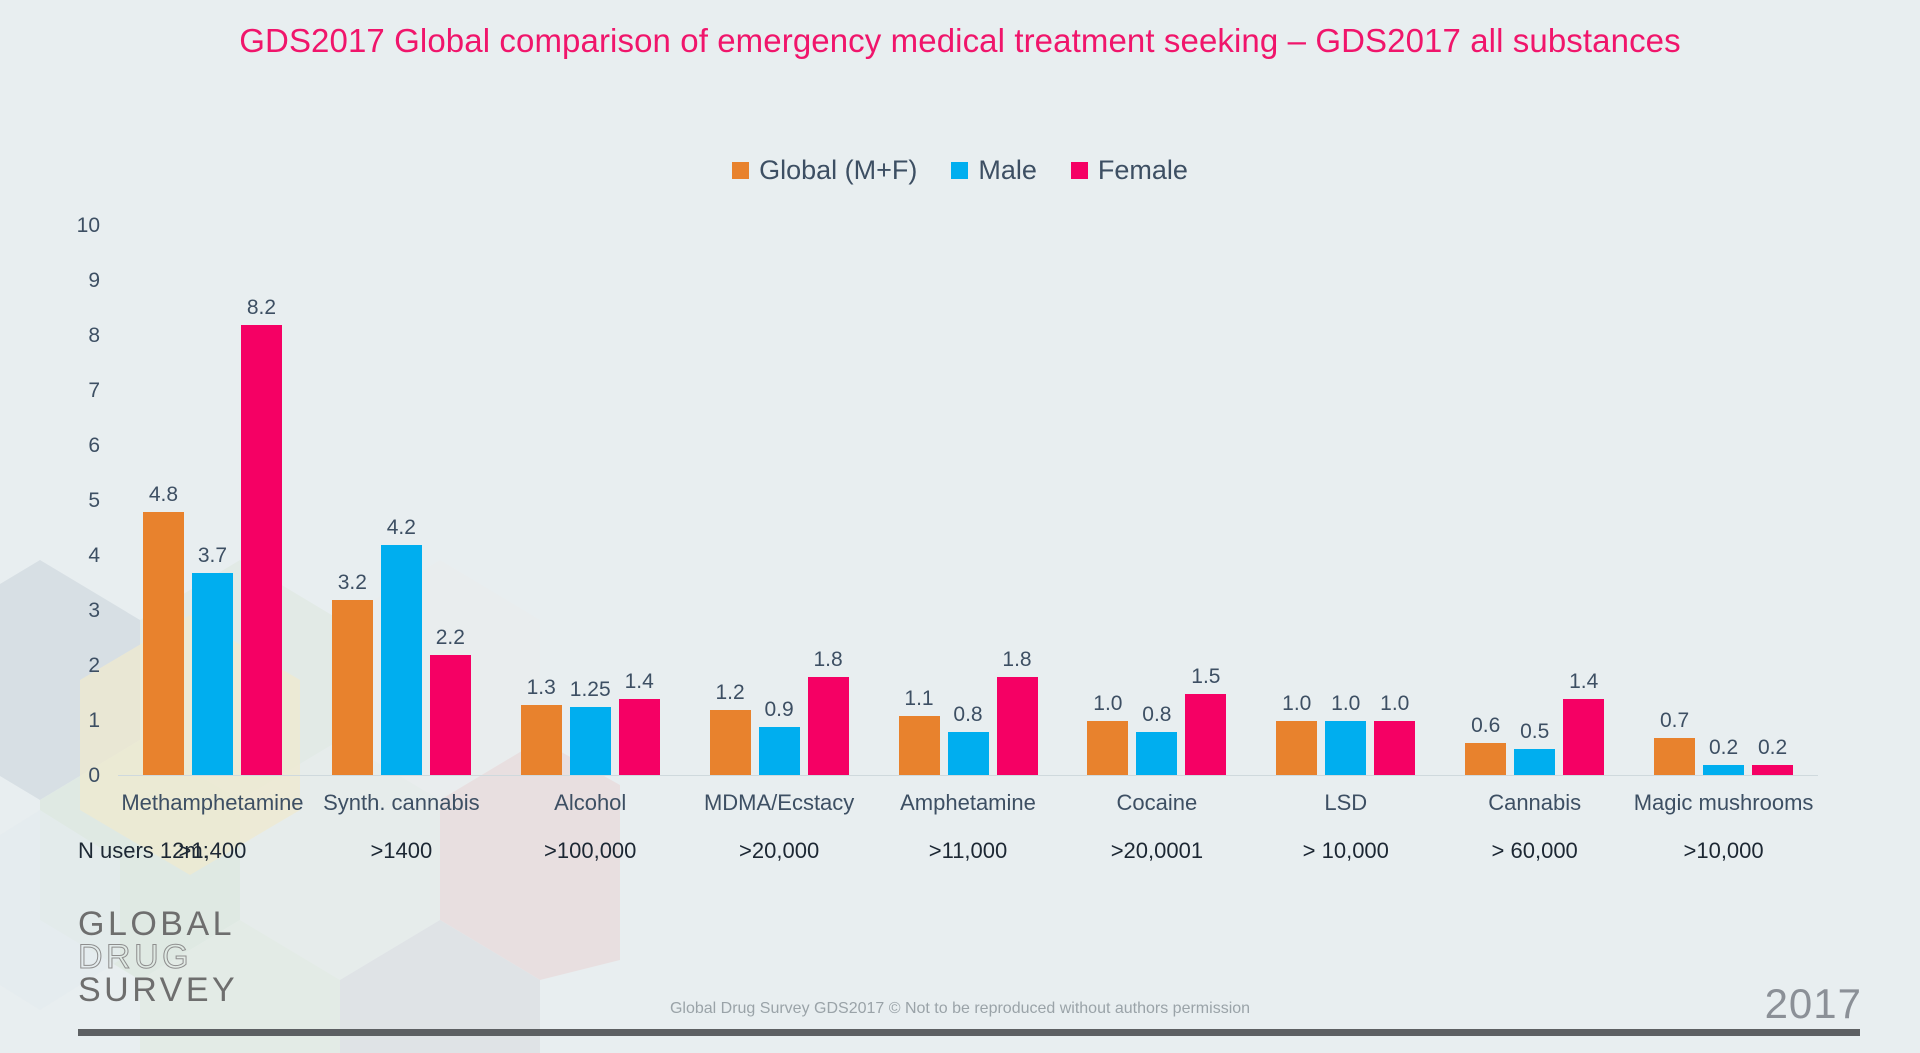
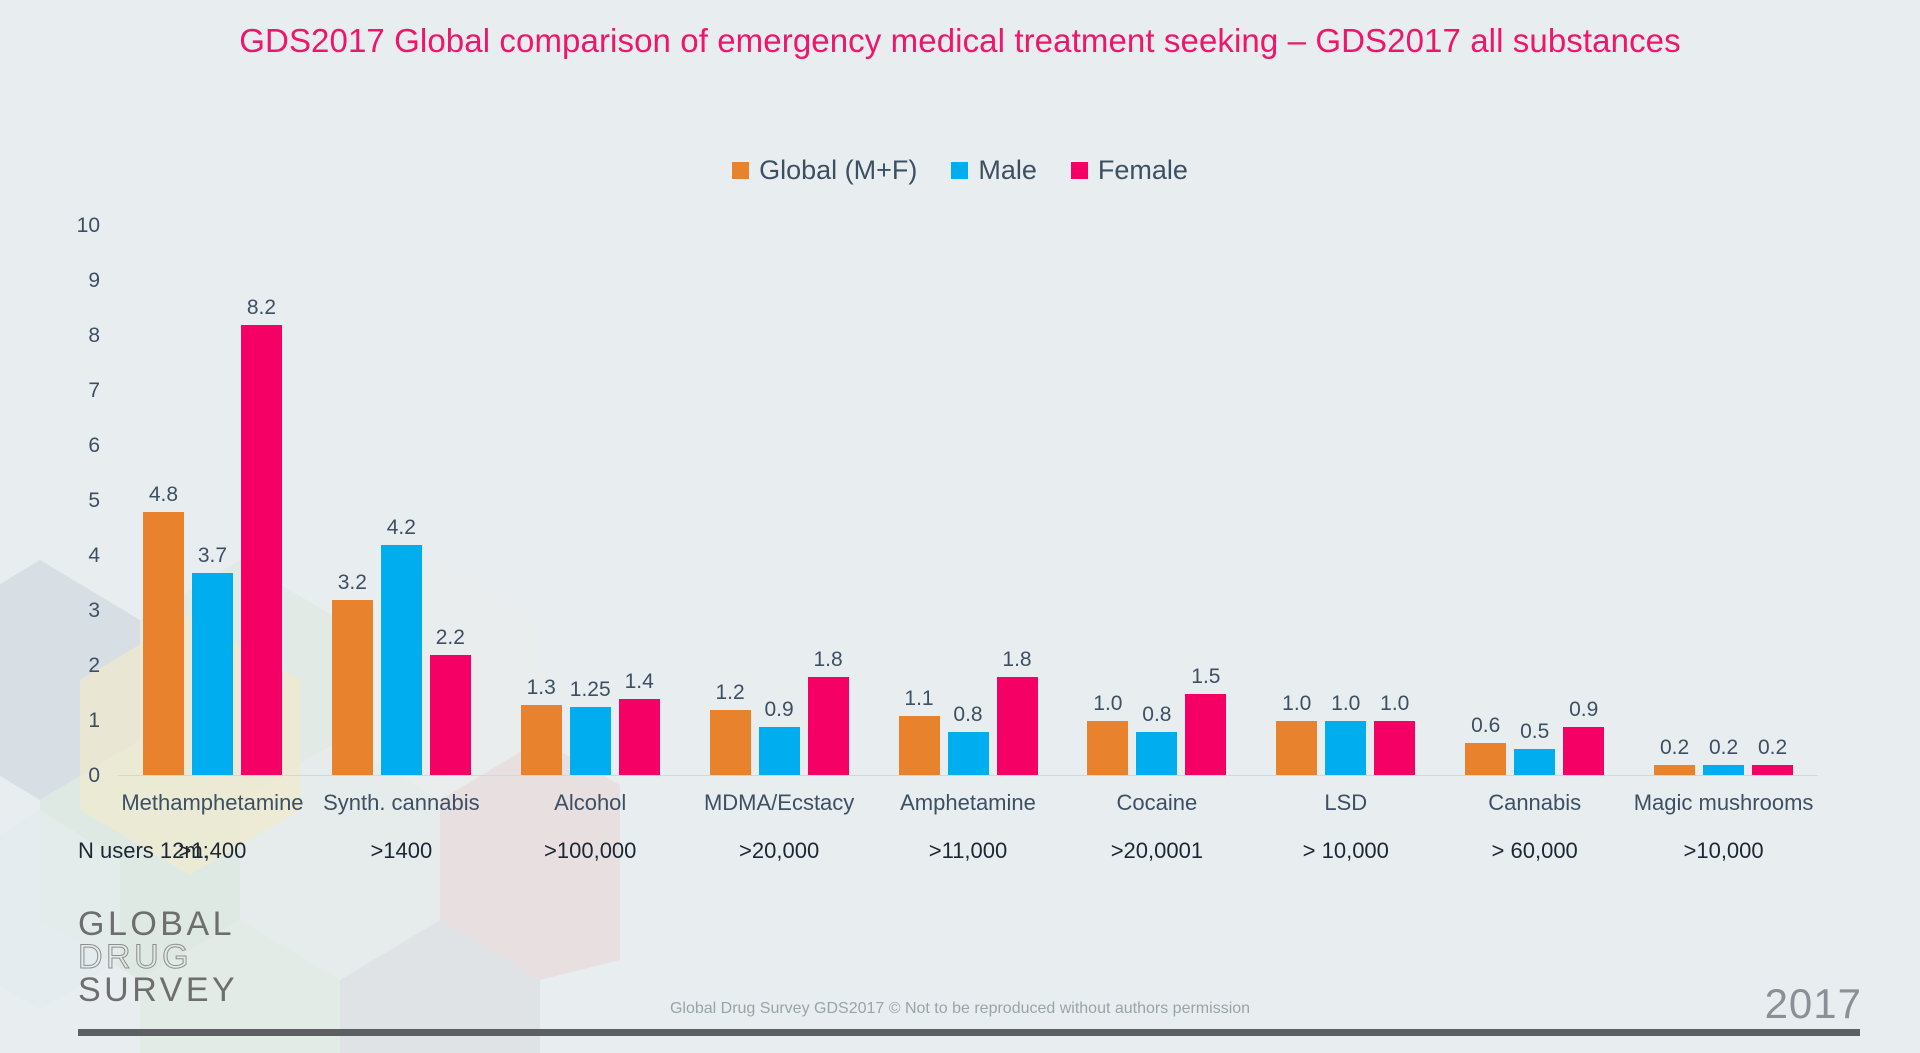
Female/Cannabis: 1.4 -> 0.9
Global (M+F)/Magic mushrooms: 0.7 -> 0.2
